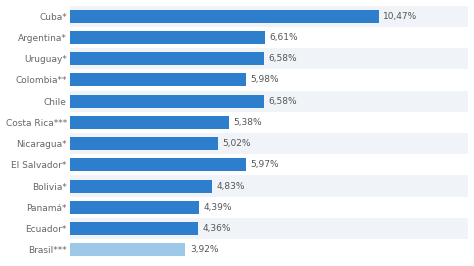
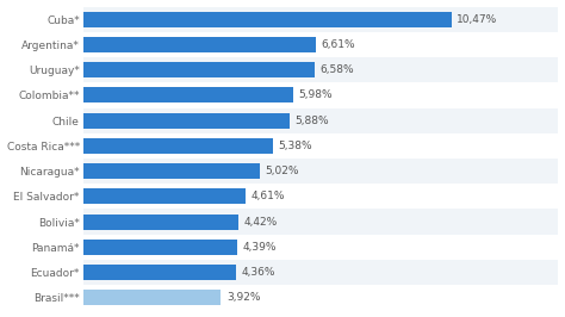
Chile: 6,58% -> 5,88%
El Salvador*: 5,97% -> 4,61%
Bolivia*: 4,83% -> 4,42%
